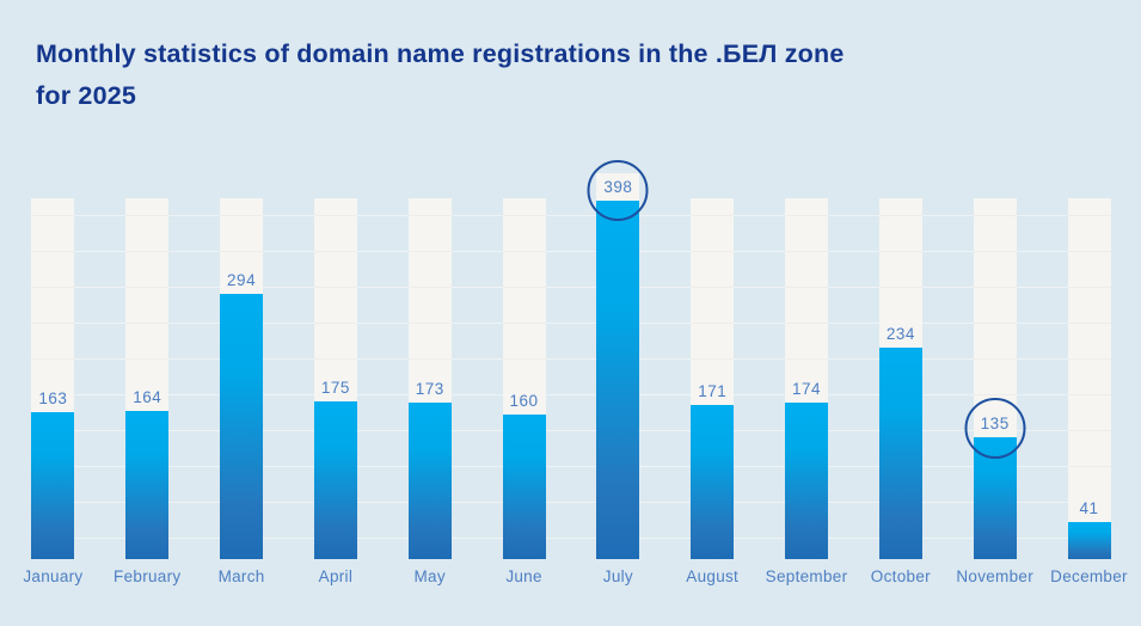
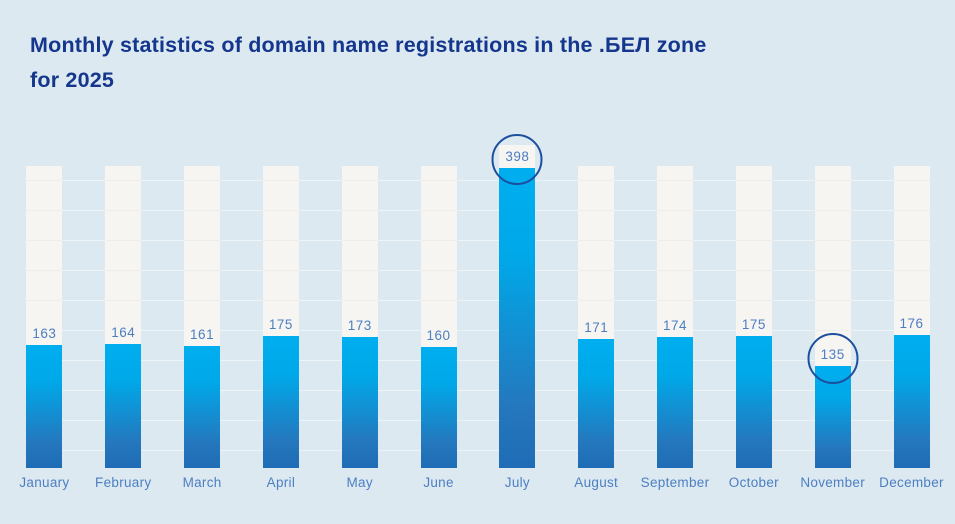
March: 294 -> 161
October: 234 -> 175
December: 41 -> 176
